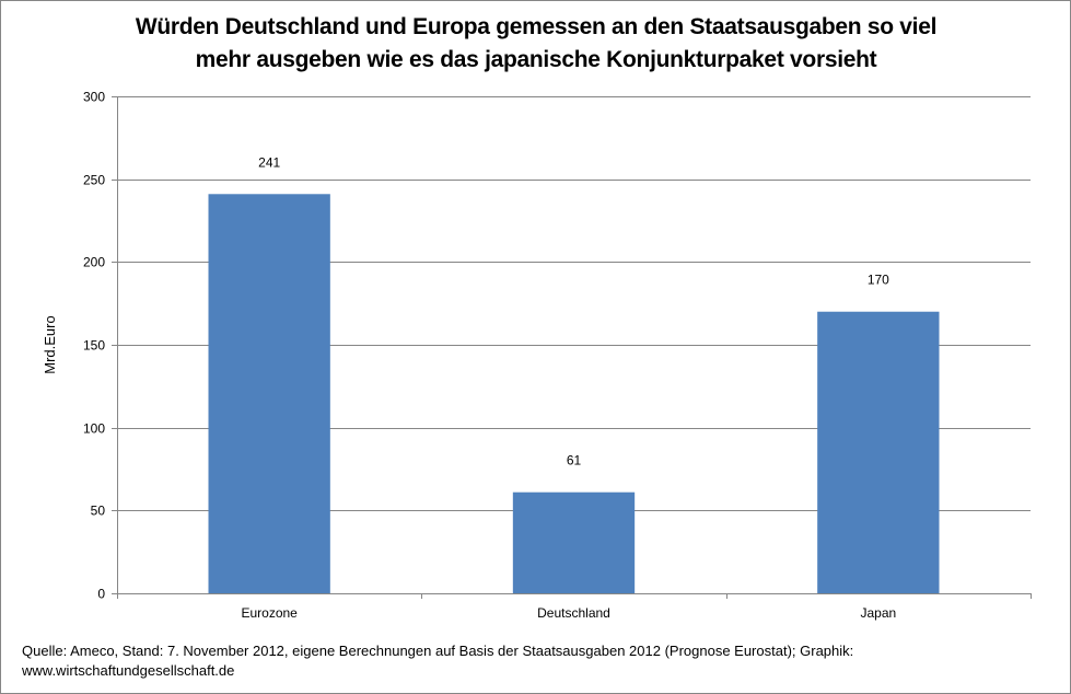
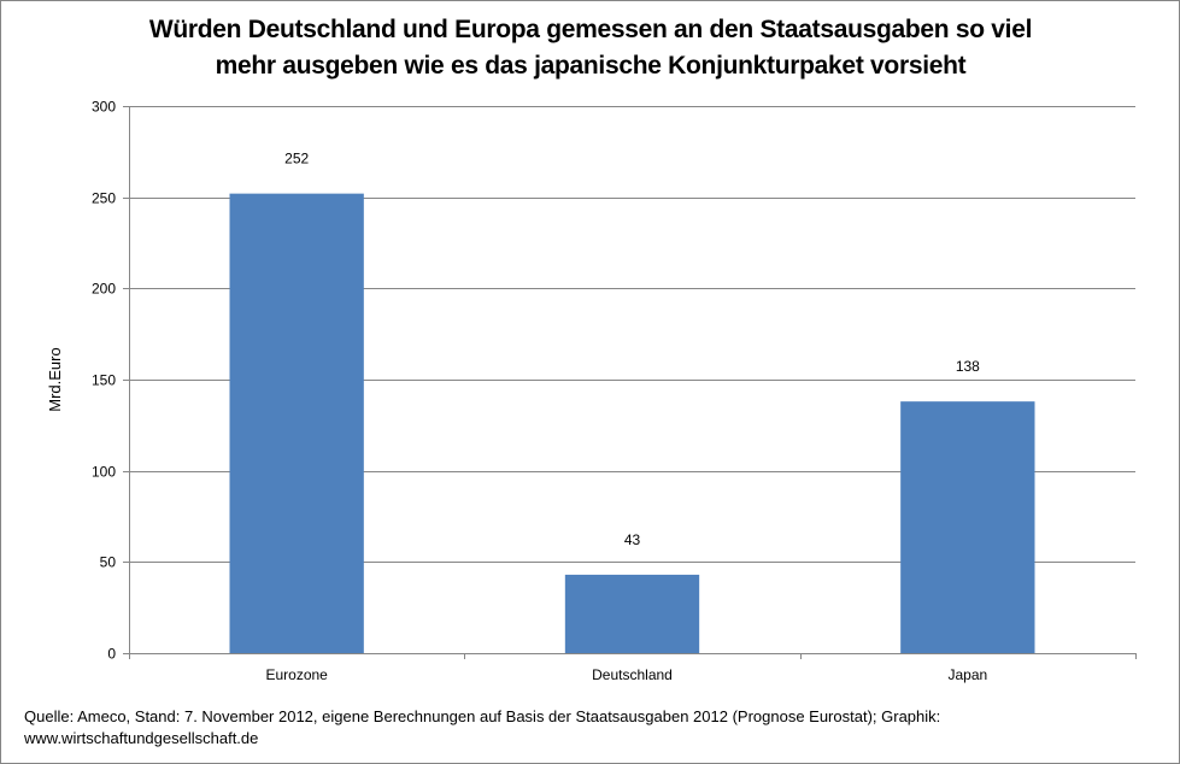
Eurozone: 241 -> 252
Deutschland: 61 -> 43
Japan: 170 -> 138
